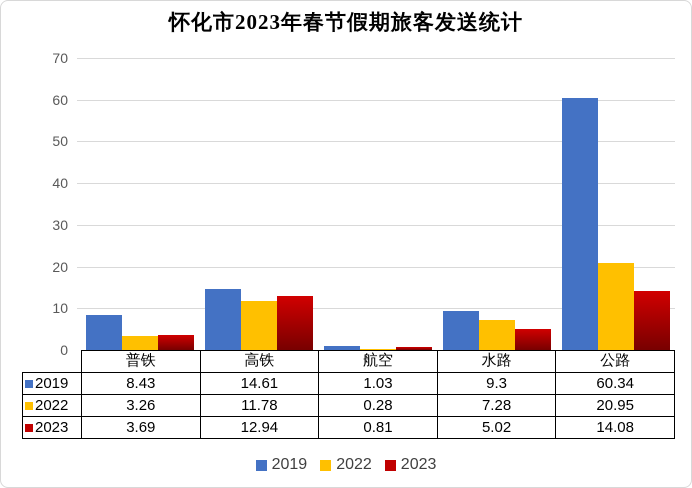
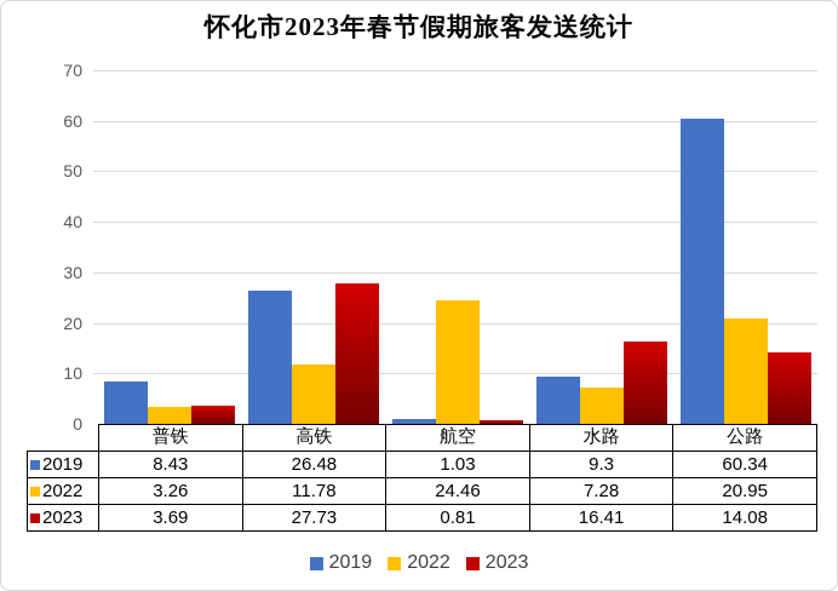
2019/高铁: 14.61 -> 26.48
2023/高铁: 12.94 -> 27.73
2022/航空: 0.28 -> 24.46
2023/水路: 5.02 -> 16.41
